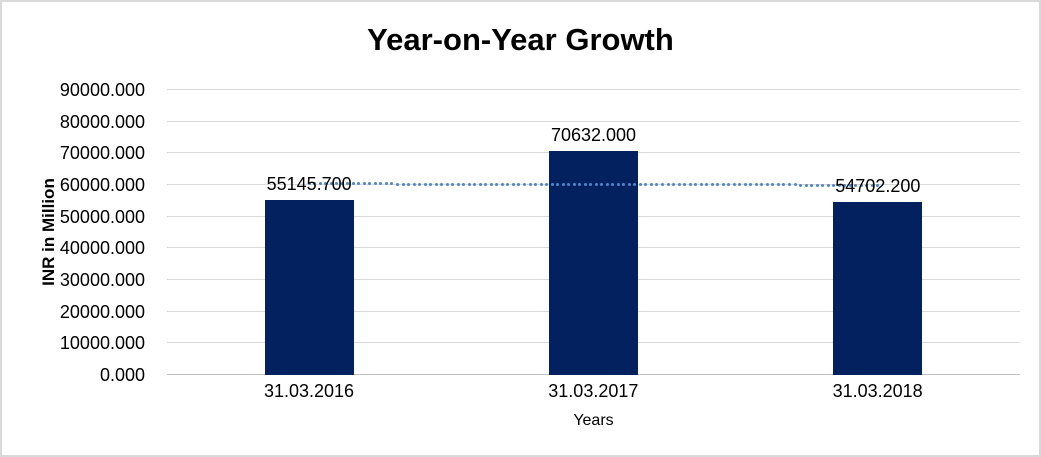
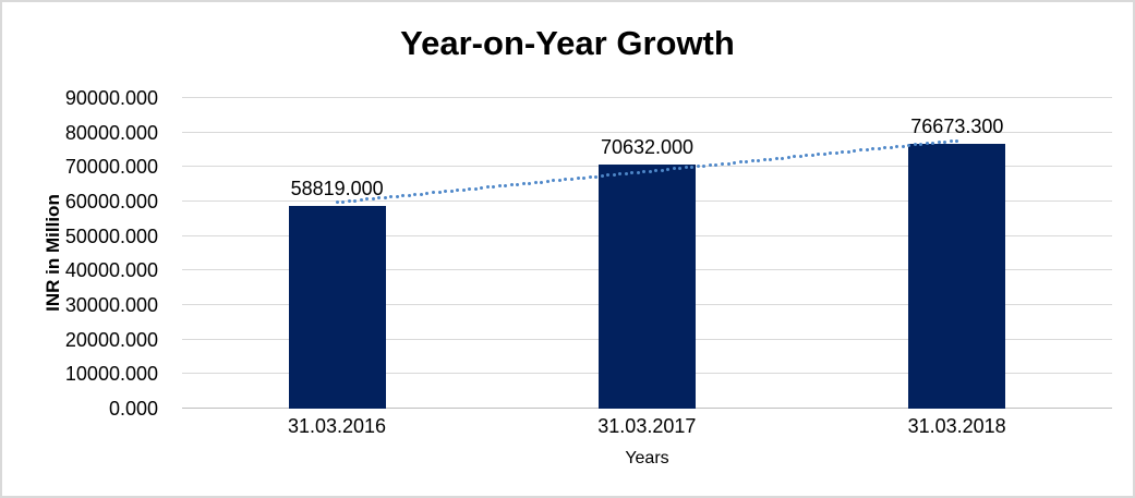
31.03.2016: 55145.700 -> 58819.000
31.03.2018: 54702.200 -> 76673.300
